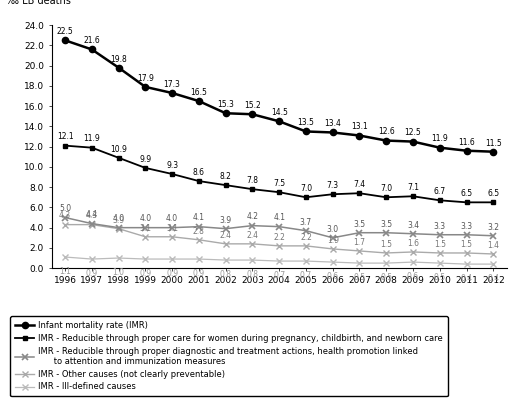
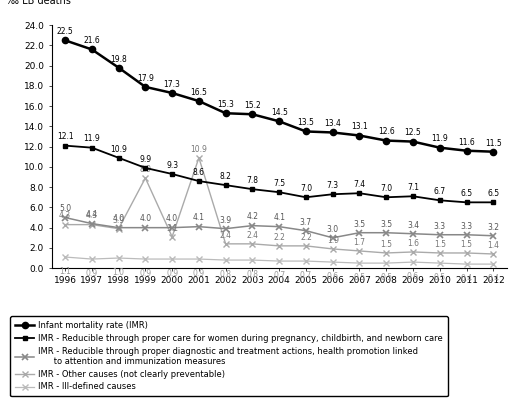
IMR - Other causes (not clearly preventable)/1999: 3.1 -> 8.9
IMR - Other causes (not clearly preventable)/2001: 2.8 -> 10.9
